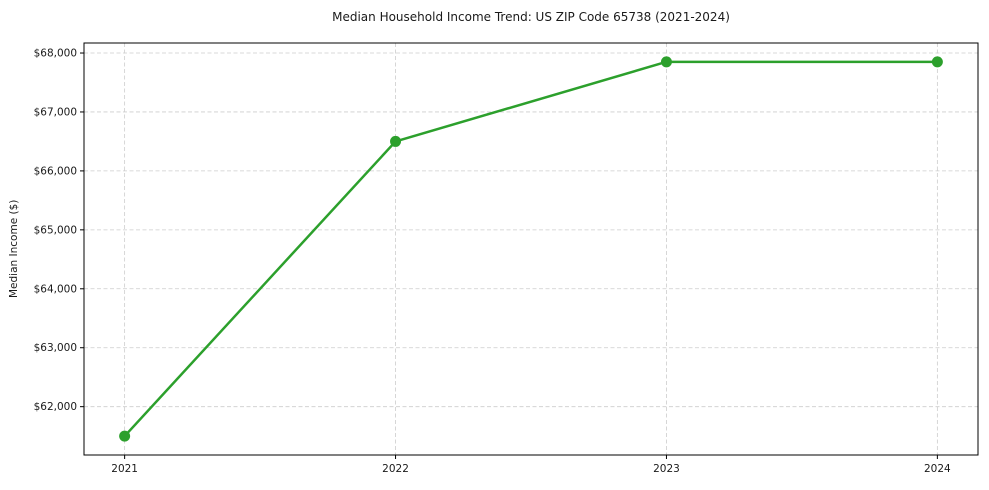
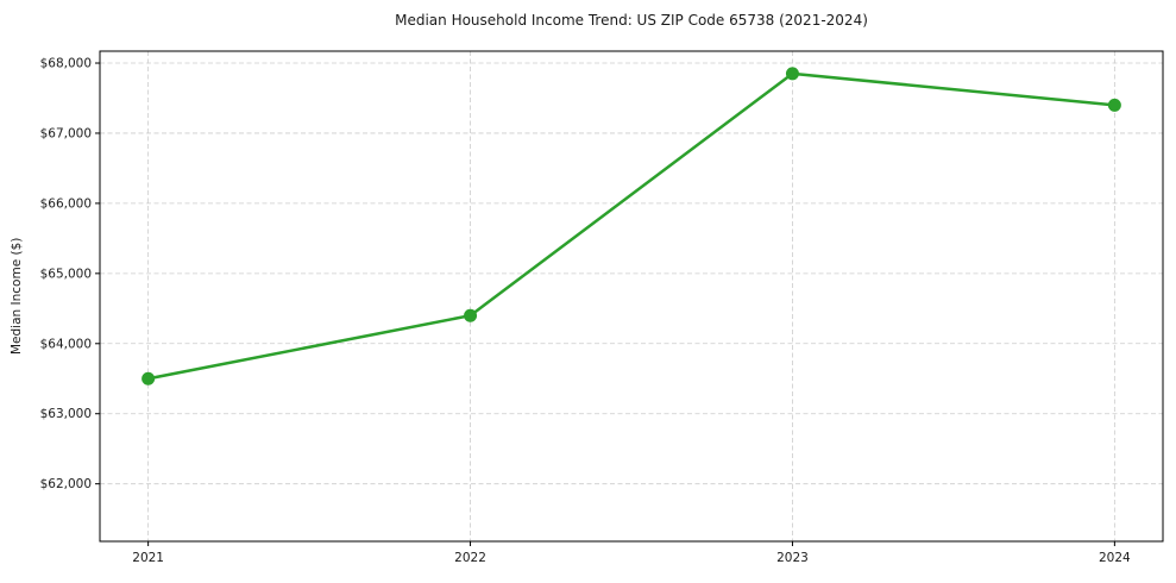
2021: $61500 -> $63500
2022: $66500 -> $64400
2024: $67800 -> $67400
